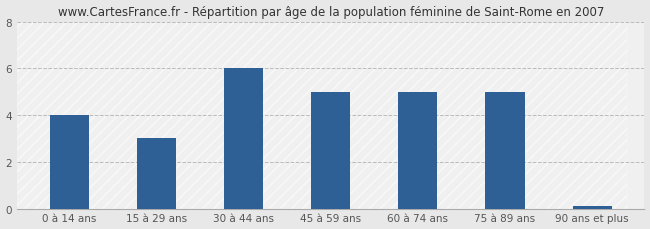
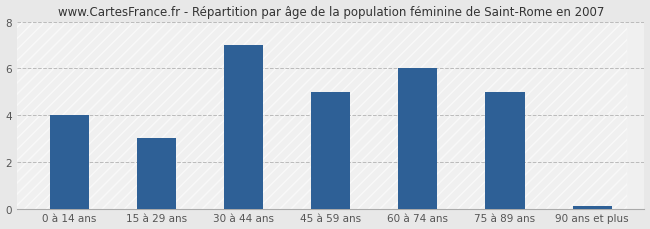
30 à 44 ans: 6.0 -> 7.0
60 à 74 ans: 5.0 -> 6.0
